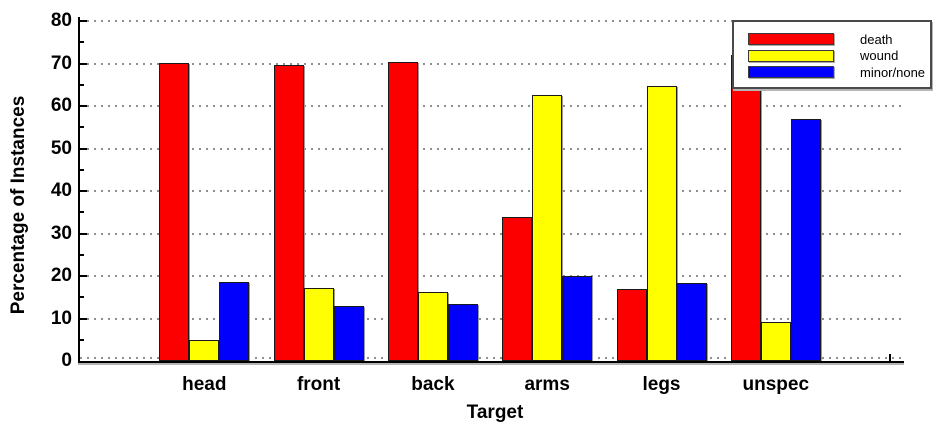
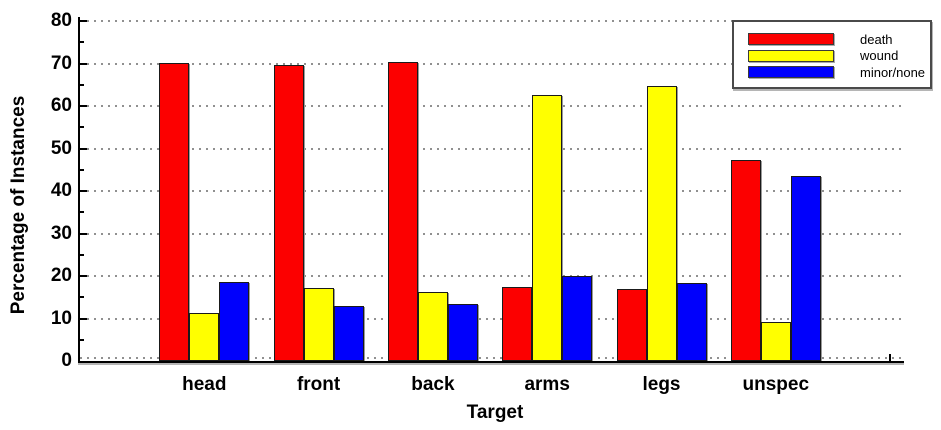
wound/head: 5 -> 11
death/arms: 34 -> 18
death/unspec: 72 -> 47
minor/none/unspec: 57 -> 44
